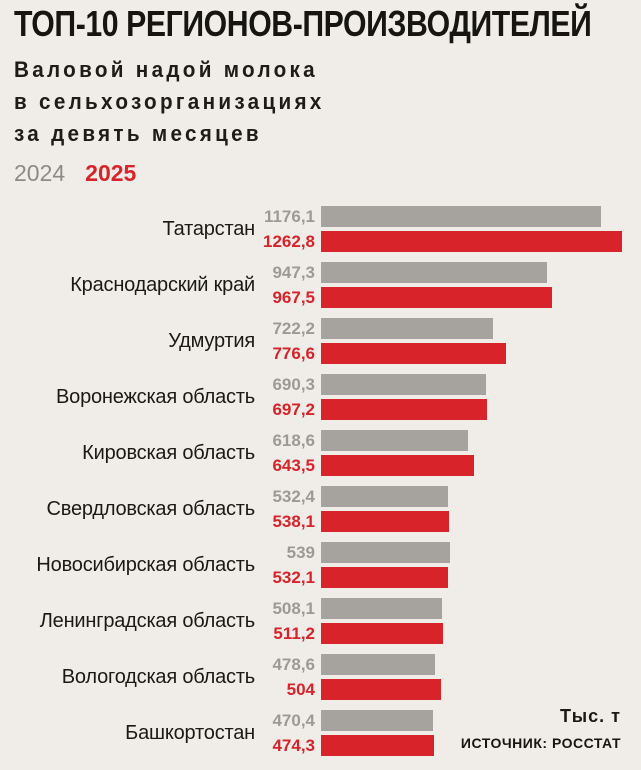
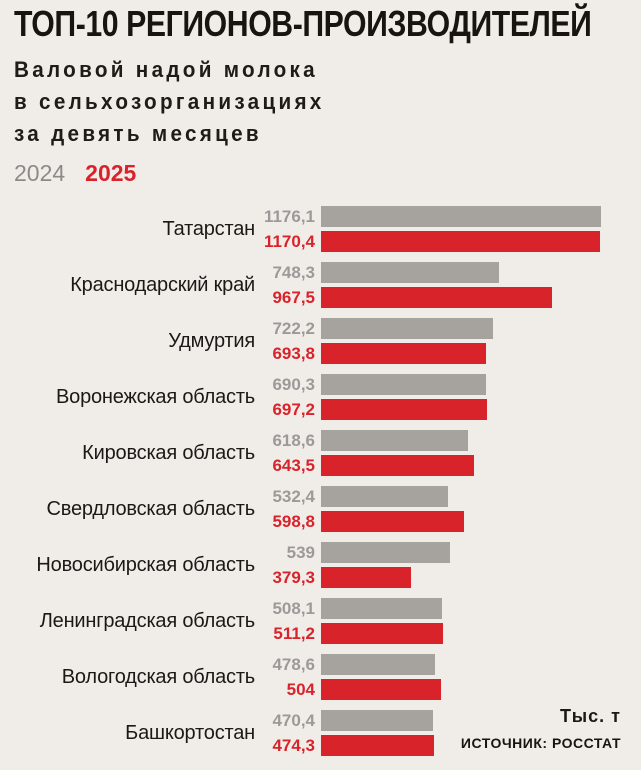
2025/Татарстан: 1262,8 -> 1170,4
2024/Краснодарский край: 947,3 -> 748,3
2025/Удмуртия: 776,6 -> 693,8
2025/Свердловская область: 538,1 -> 598,8
2025/Новосибирская область: 532,1 -> 379,3
